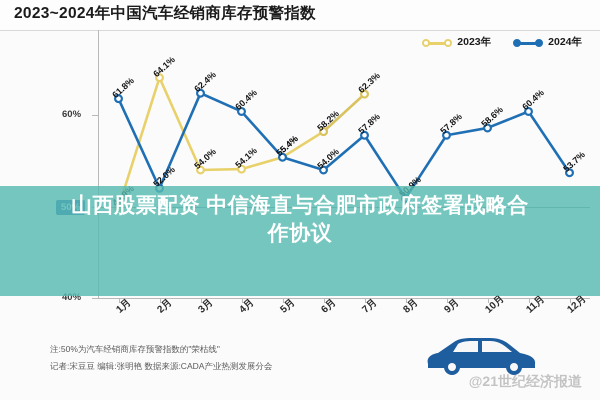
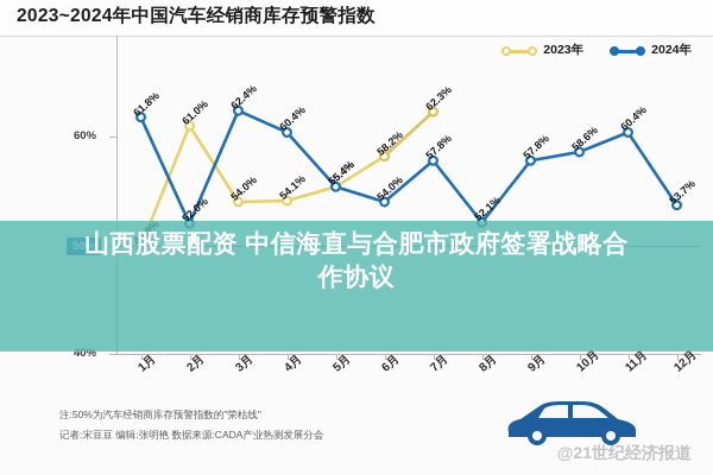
2023年/2月: 64.1% -> 61.0%
2024年/8月: 50.9% -> 52.1%
